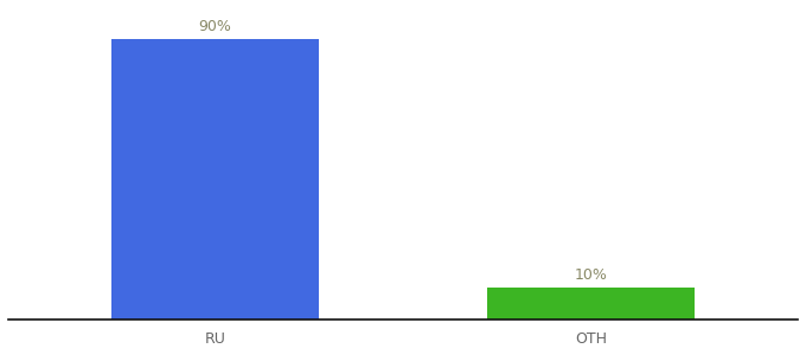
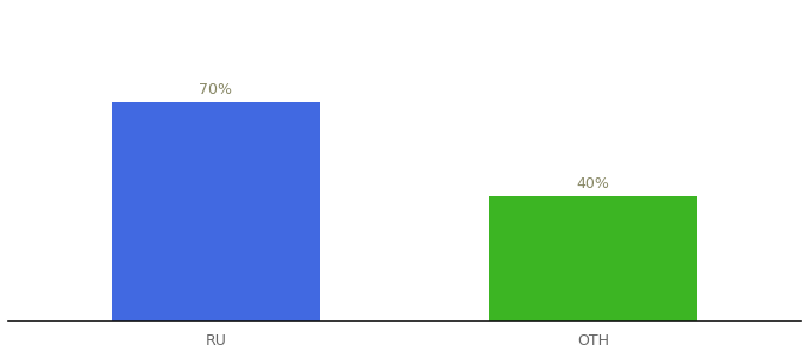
RU: 90% -> 70%
OTH: 10% -> 40%
